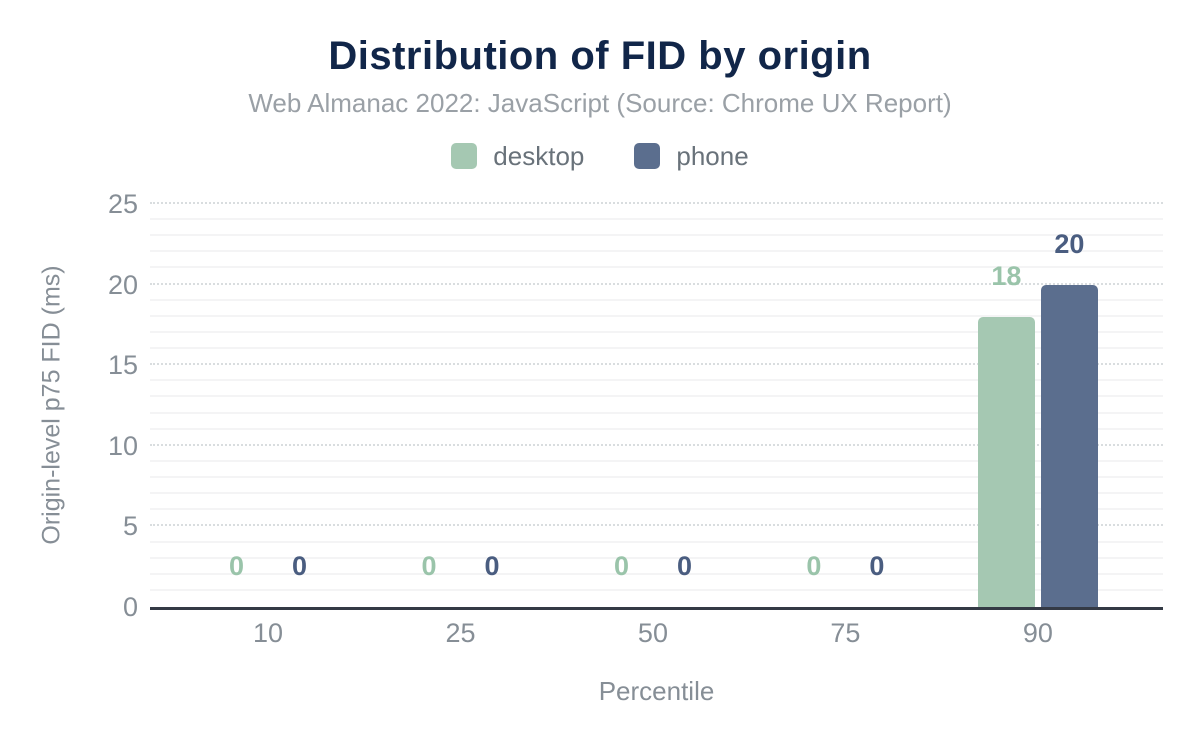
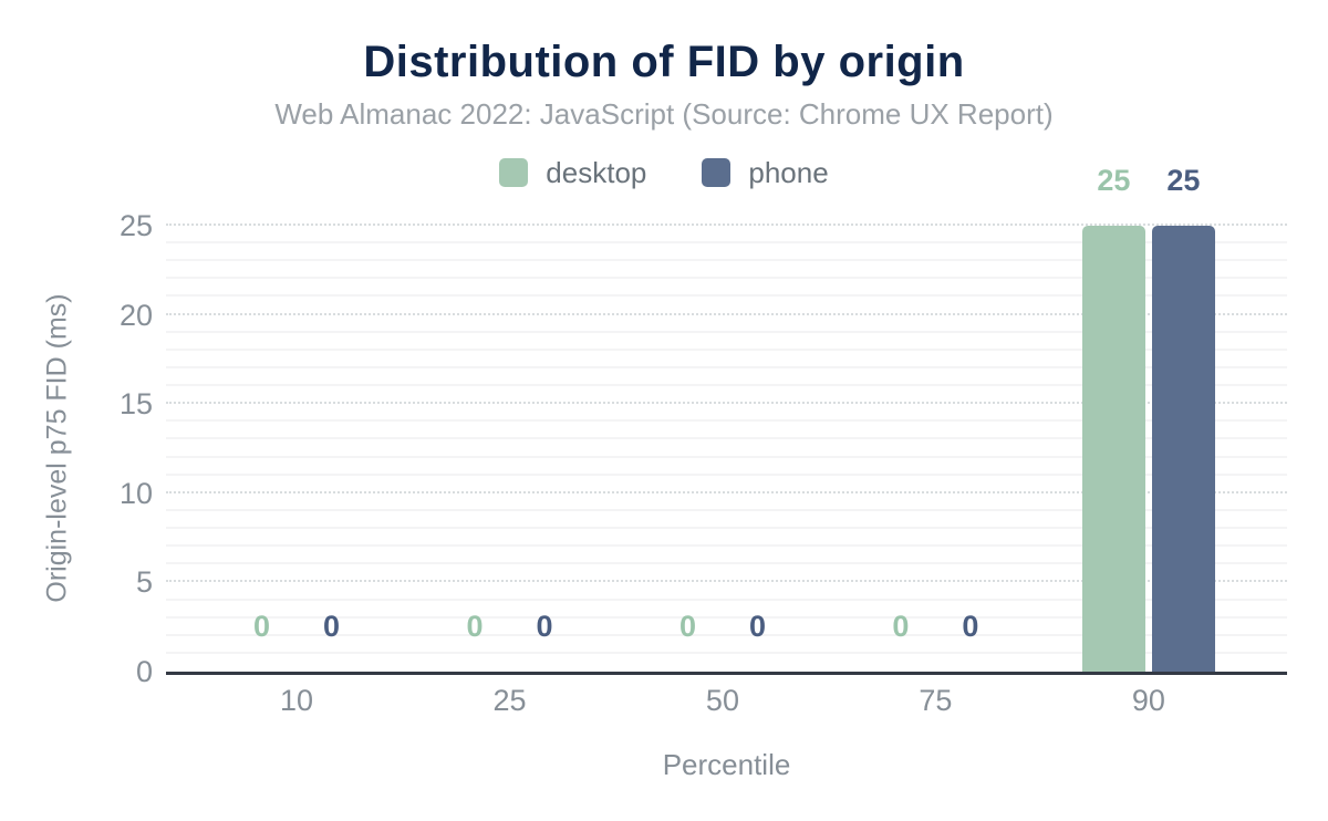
desktop/90: 18 -> 25
phone/90: 20 -> 25
